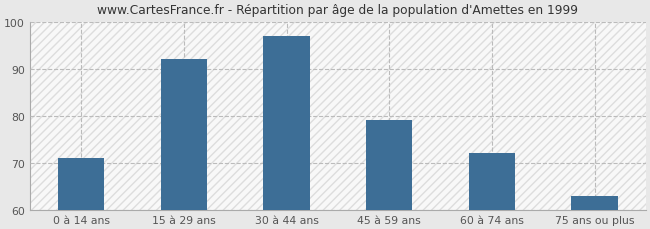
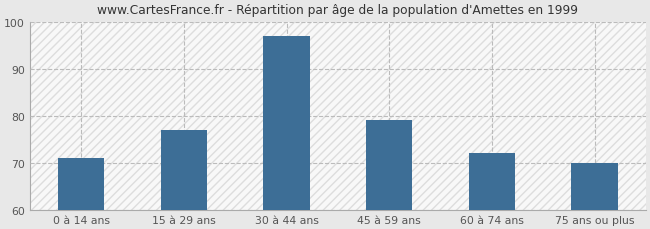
15 à 29 ans: 92 -> 77
75 ans ou plus: 63 -> 70
